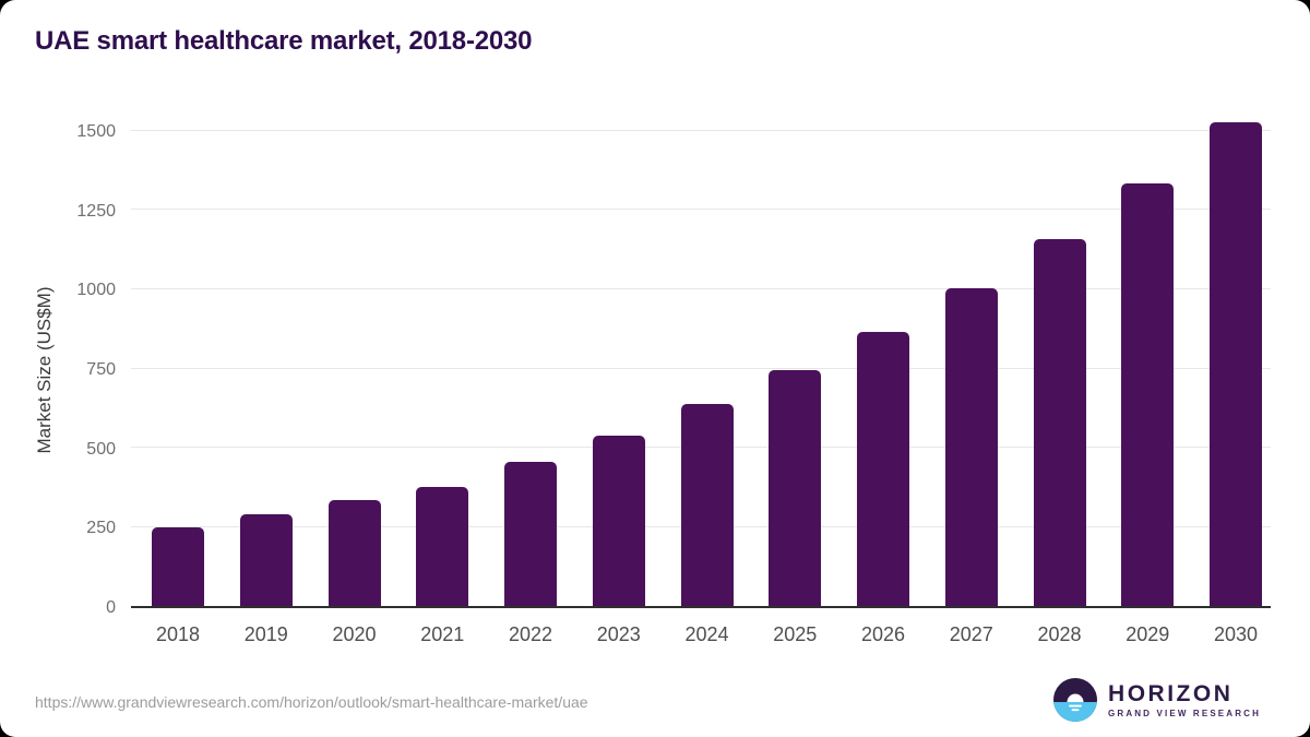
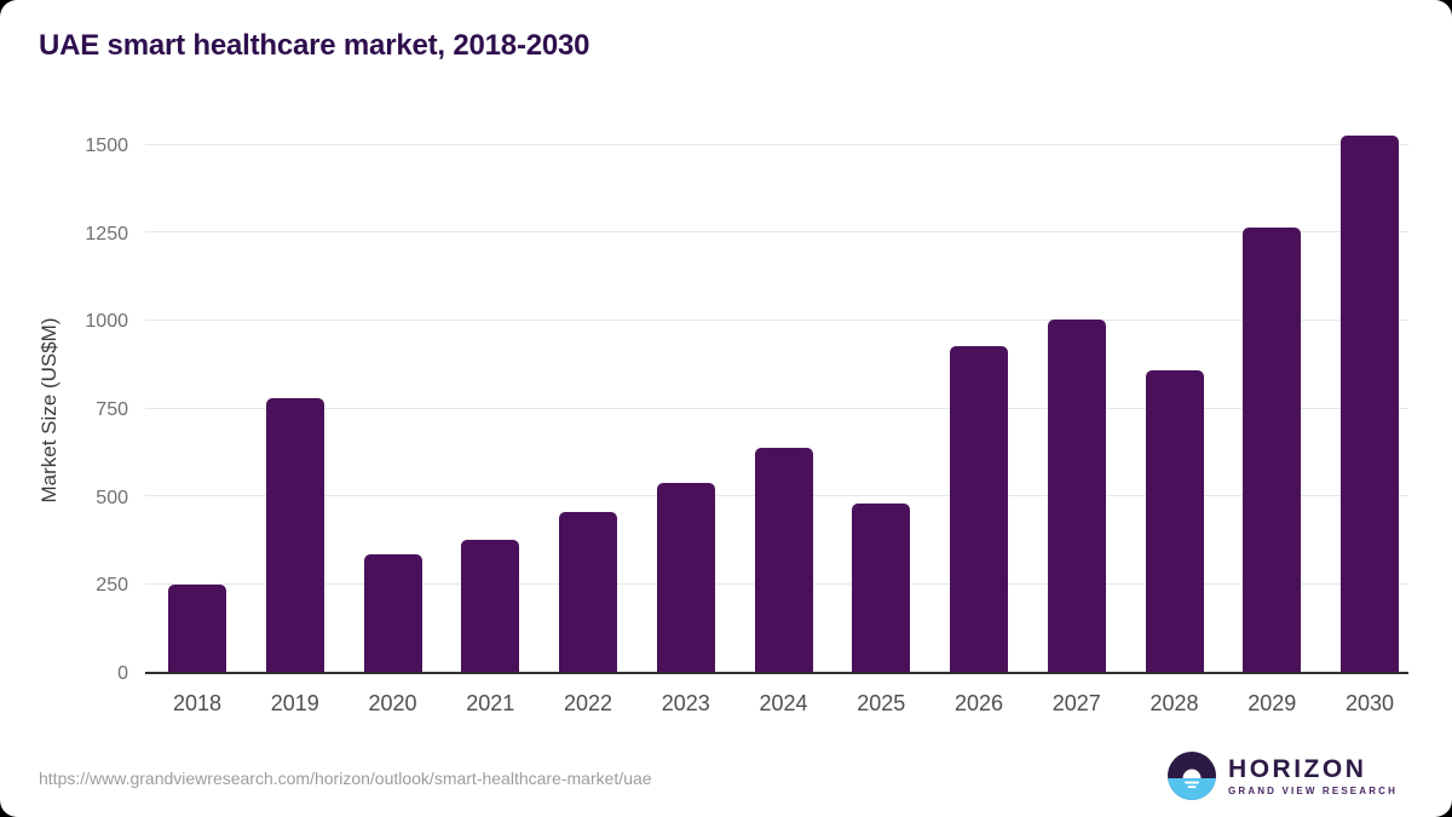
2019: 290 -> 780
2025: 750 -> 480
2026: 870 -> 930
2028: 1160 -> 860
2029: 1340 -> 1270
